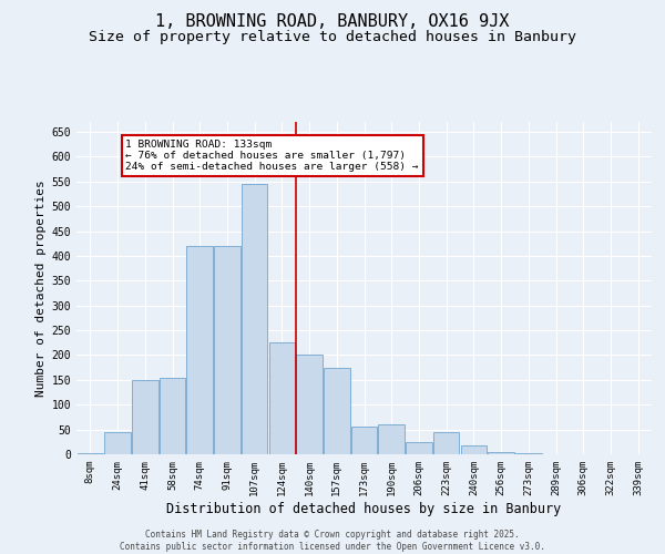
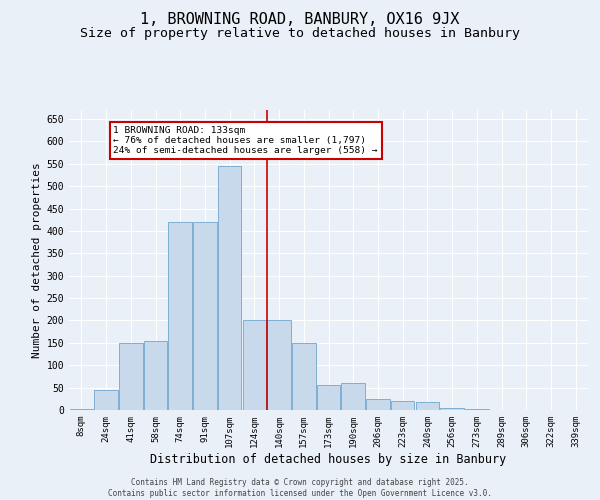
124sqm: 225 -> 200
157sqm: 175 -> 150
223sqm: 45 -> 20
